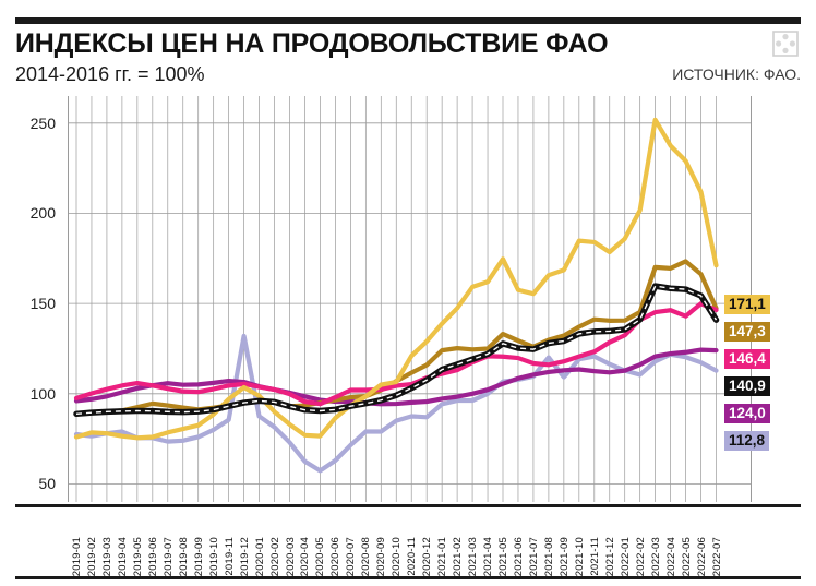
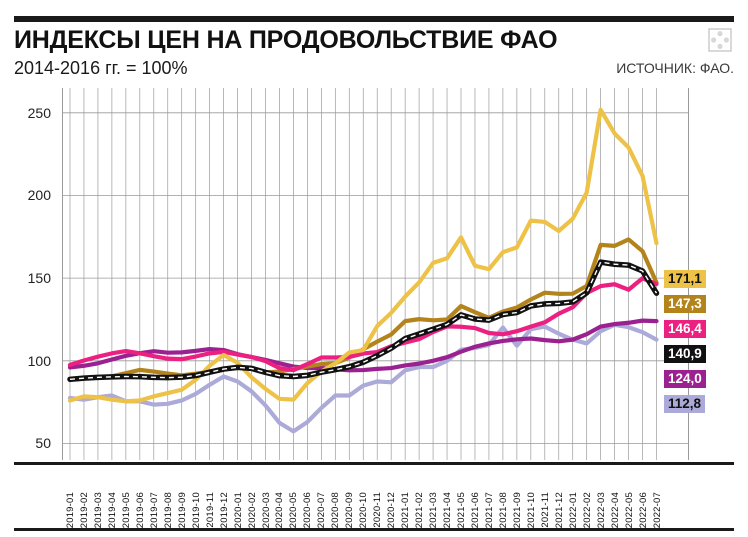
САХАР/2019-12: 132 -> 90
